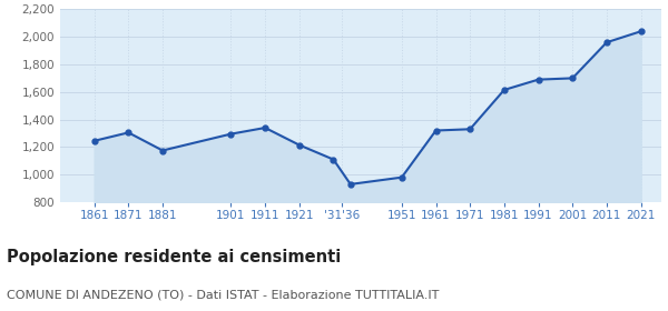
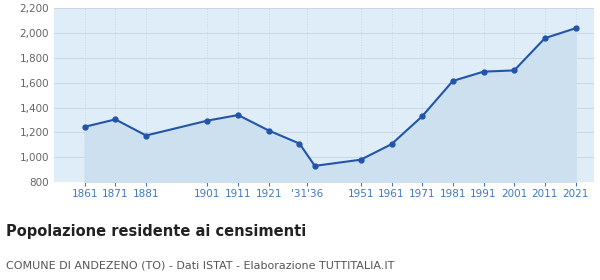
1961: 1,320 -> 1,100
